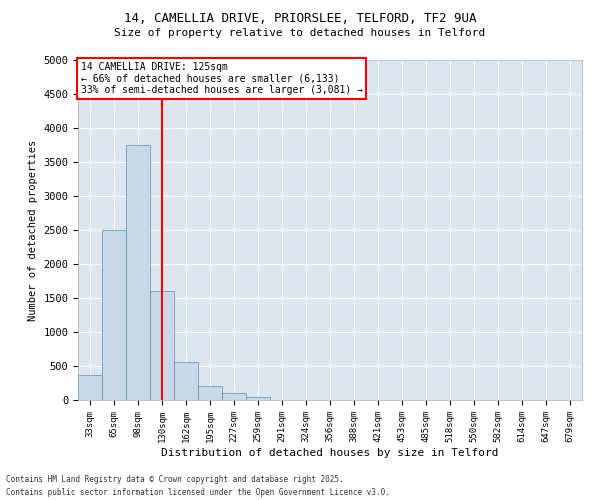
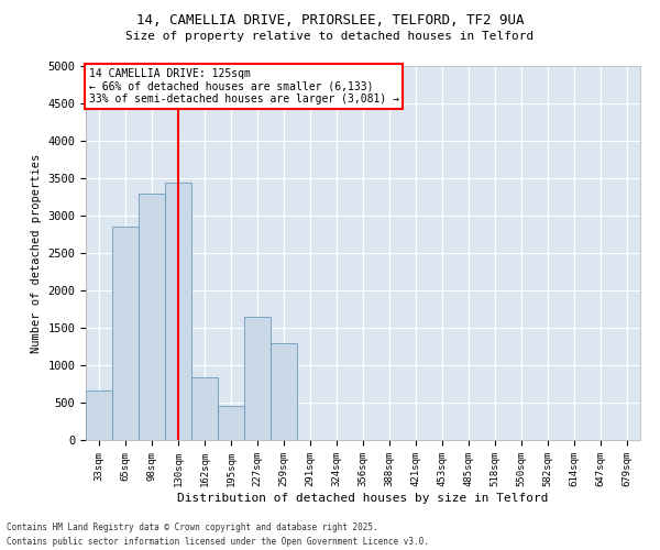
33sqm: 370 -> 660
65sqm: 2500 -> 2860
98sqm: 3750 -> 3300
130sqm: 1600 -> 3440
162sqm: 560 -> 840
195sqm: 200 -> 460
227sqm: 100 -> 1640
259sqm: 50 -> 1300
